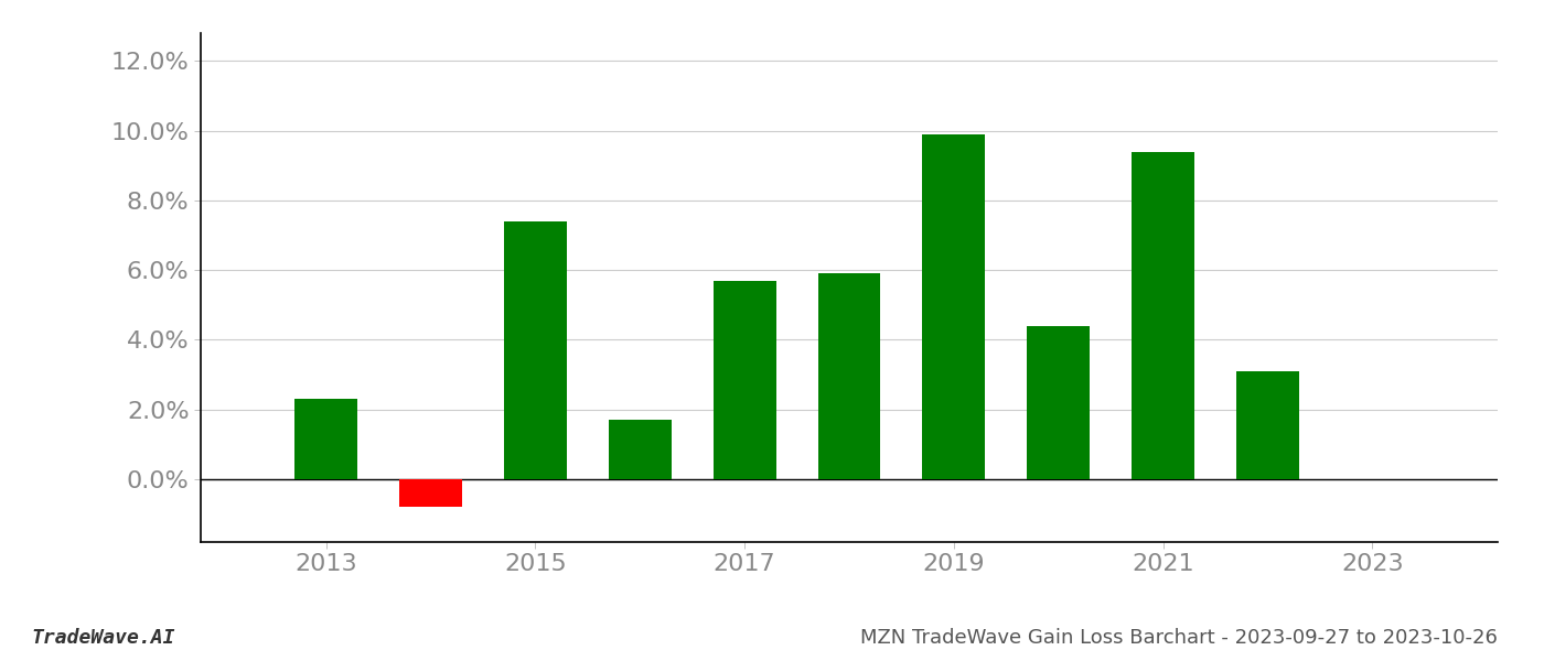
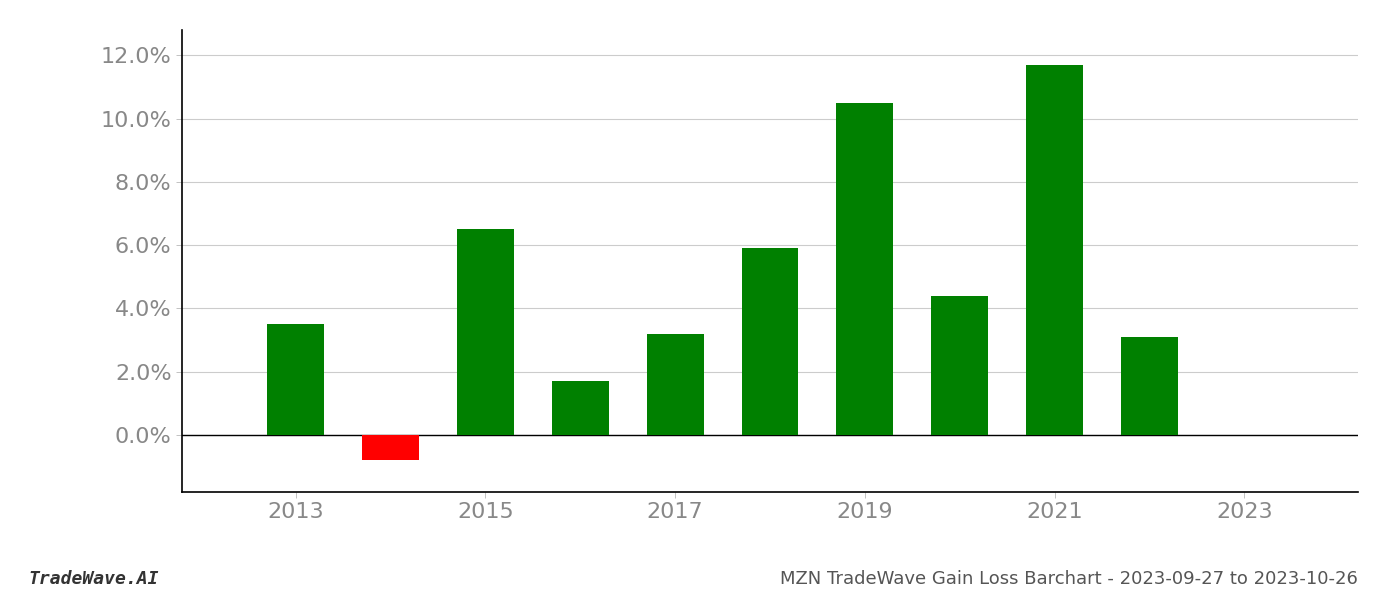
2013: 2.3% -> 3.5%
2015: 7.4% -> 6.5%
2017: 5.7% -> 3.2%
2019: 9.9% -> 10.5%
2021: 9.4% -> 11.7%
